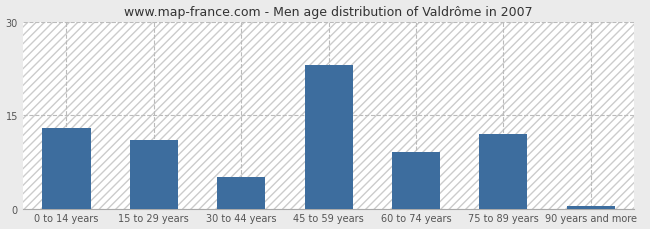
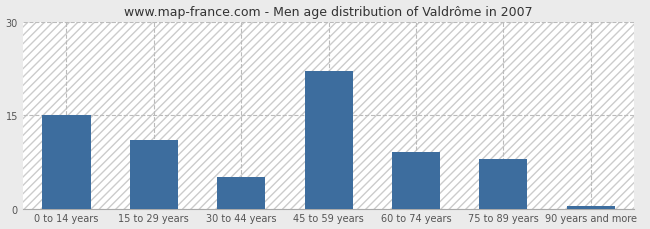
0 to 14 years: 13.0 -> 15.0
45 to 59 years: 23.0 -> 22.0
75 to 89 years: 12.0 -> 8.0
